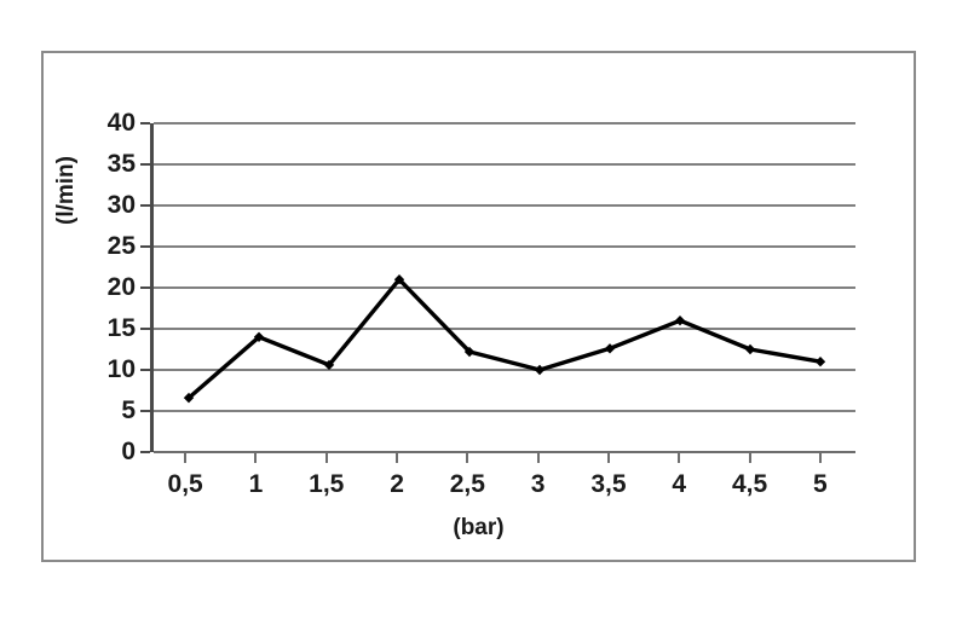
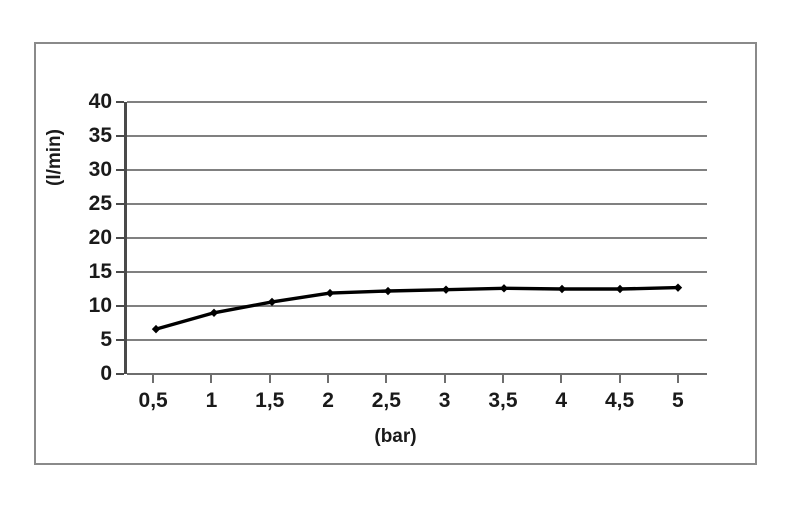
1: 14 -> 9
2: 21 -> 12
3: 10 -> 12
4: 16 -> 12
5: 11 -> 13
